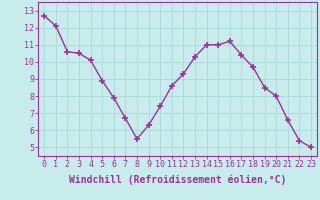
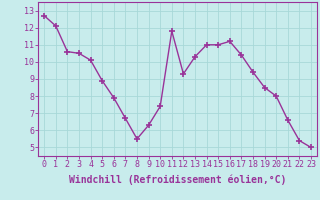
11: 8.6 -> 11.8
18: 9.7 -> 9.4
